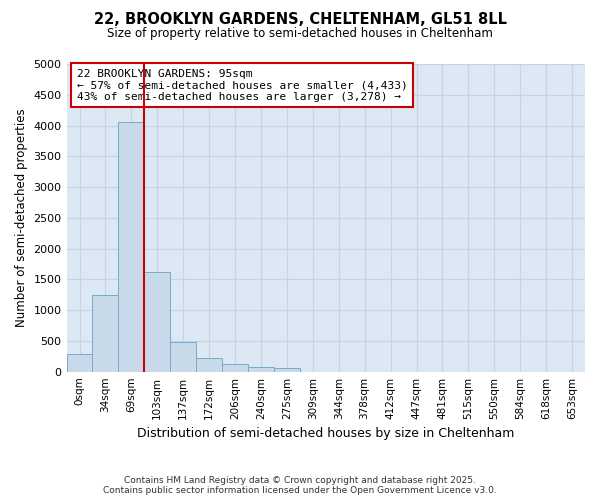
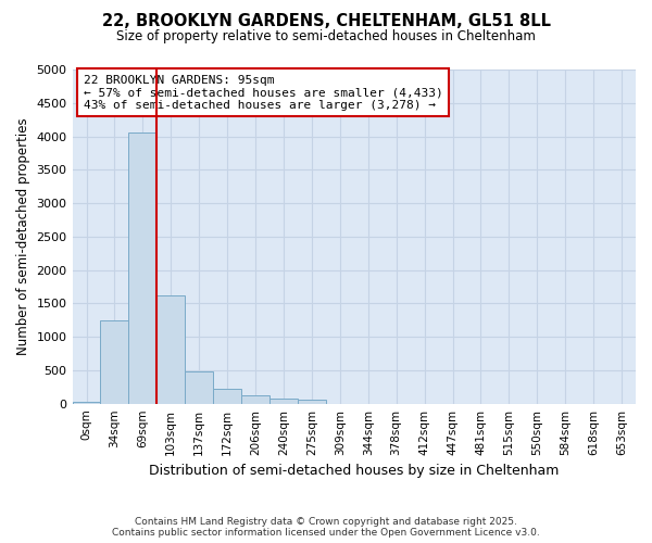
0sqm: 280 -> 30
